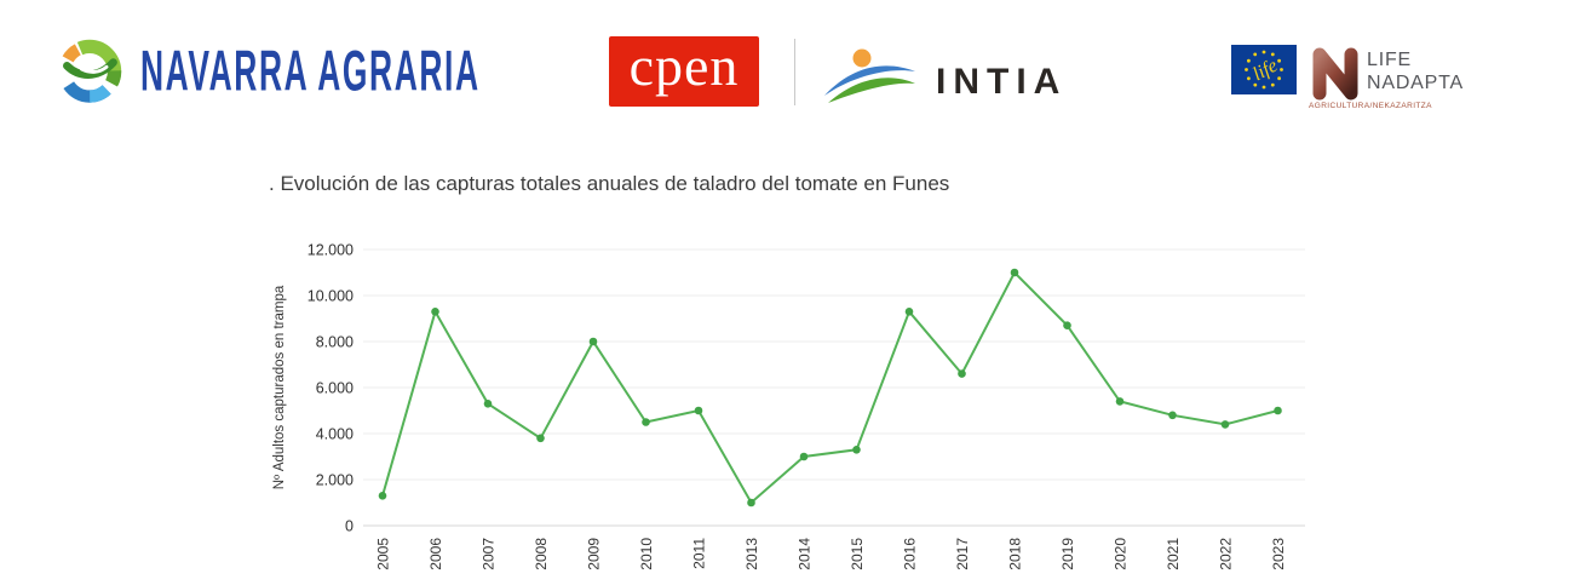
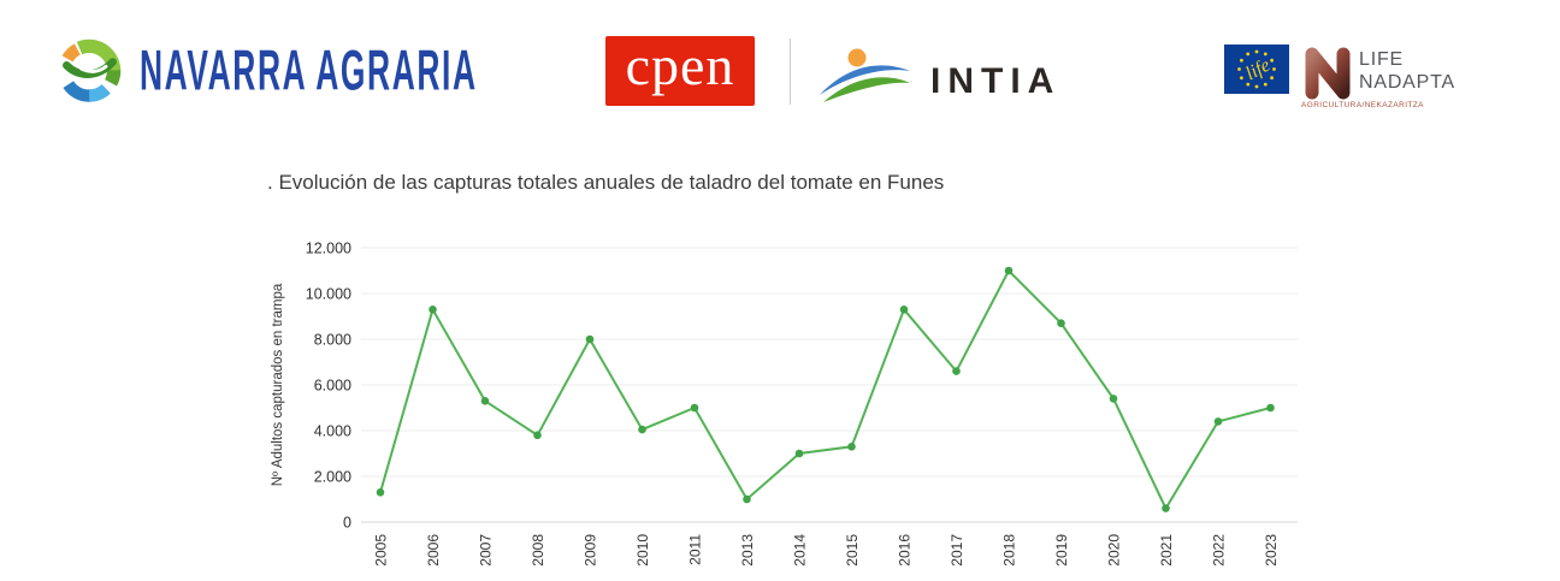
2010: 4500 -> 4000
2021: 4800 -> 600
